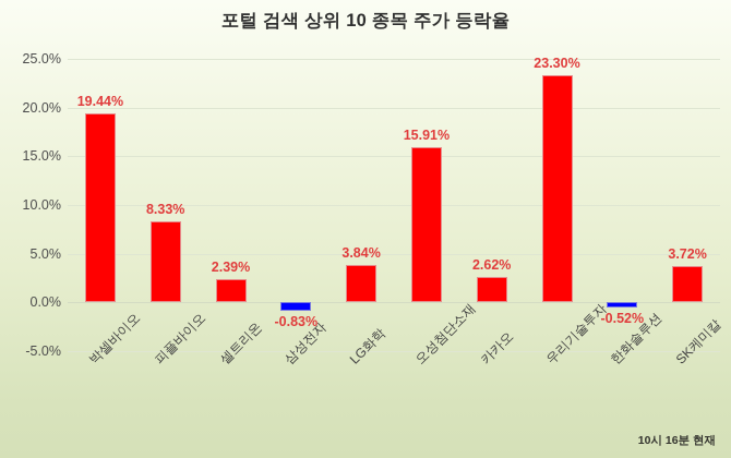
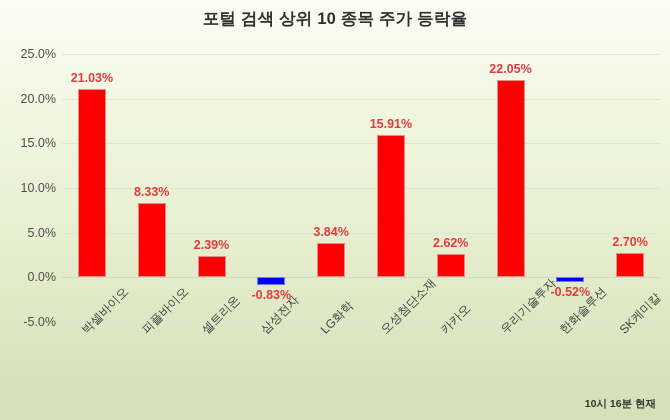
박셀바이오: 19.44% -> 21.03%
우리기술투자: 23.30% -> 22.05%
SK케미칼: 3.72% -> 2.70%
